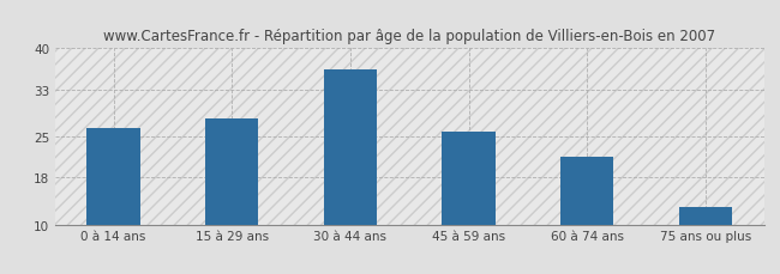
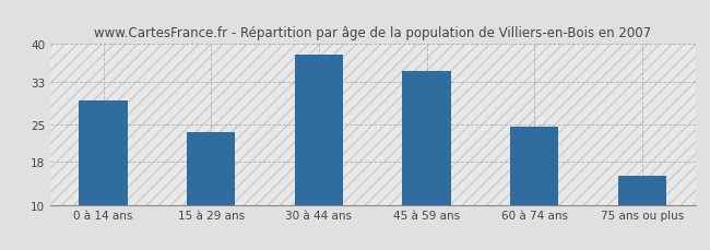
0 à 14 ans: 26.5 -> 29.5
15 à 29 ans: 28.0 -> 23.5
30 à 44 ans: 36.5 -> 38.0
45 à 59 ans: 25.8 -> 35.0
60 à 74 ans: 21.5 -> 24.5
75 ans ou plus: 13.0 -> 15.5
